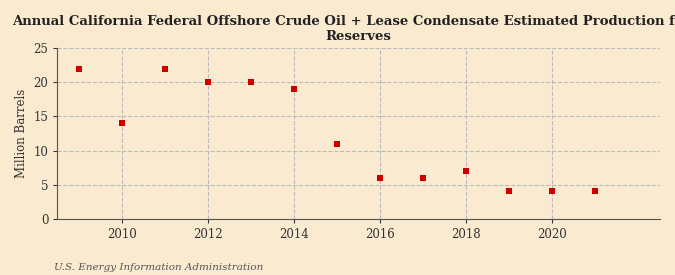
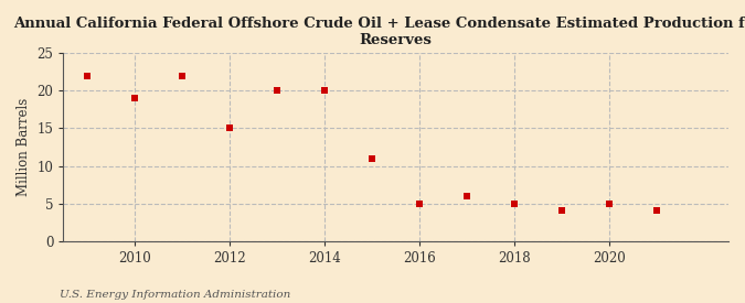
2010: 14 -> 19
2012: 20 -> 15
2014: 19 -> 20
2016: 6 -> 5
2018: 7 -> 5
2020: 4 -> 5
